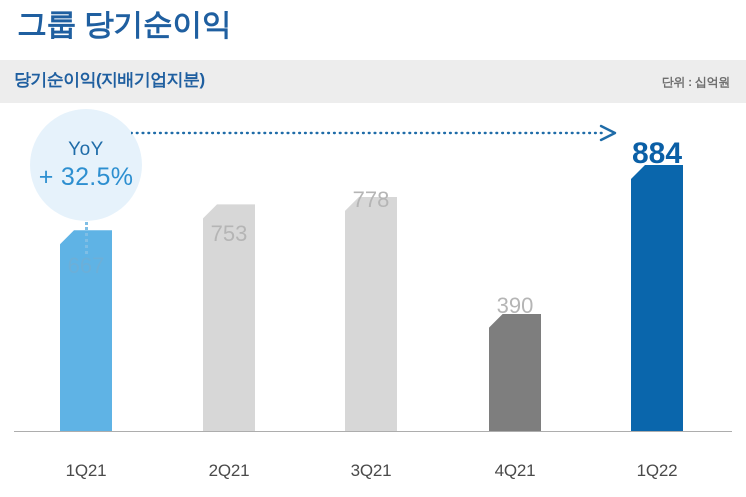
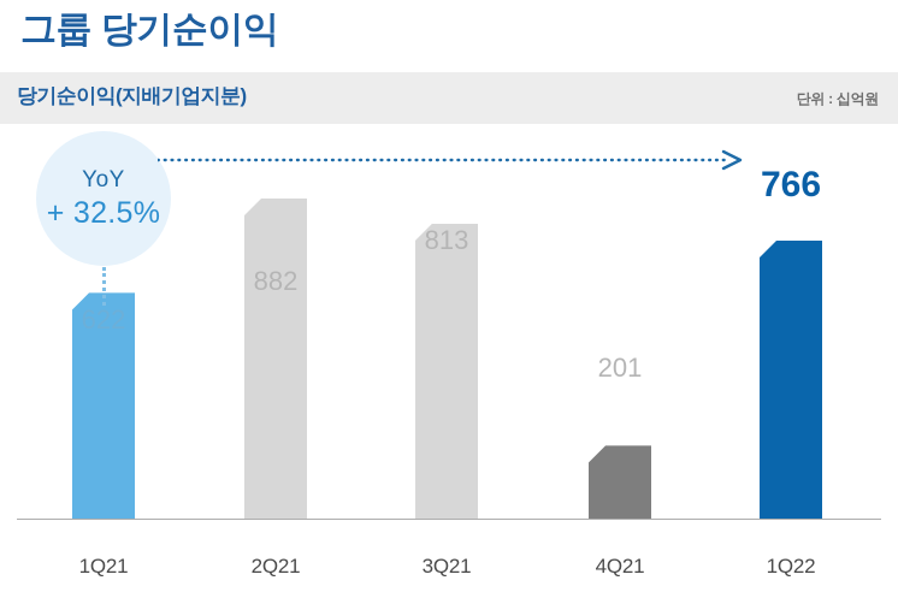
1Q21: 667 -> 622
2Q21: 753 -> 882
3Q21: 778 -> 813
4Q21: 390 -> 201
1Q22: 884 -> 766
